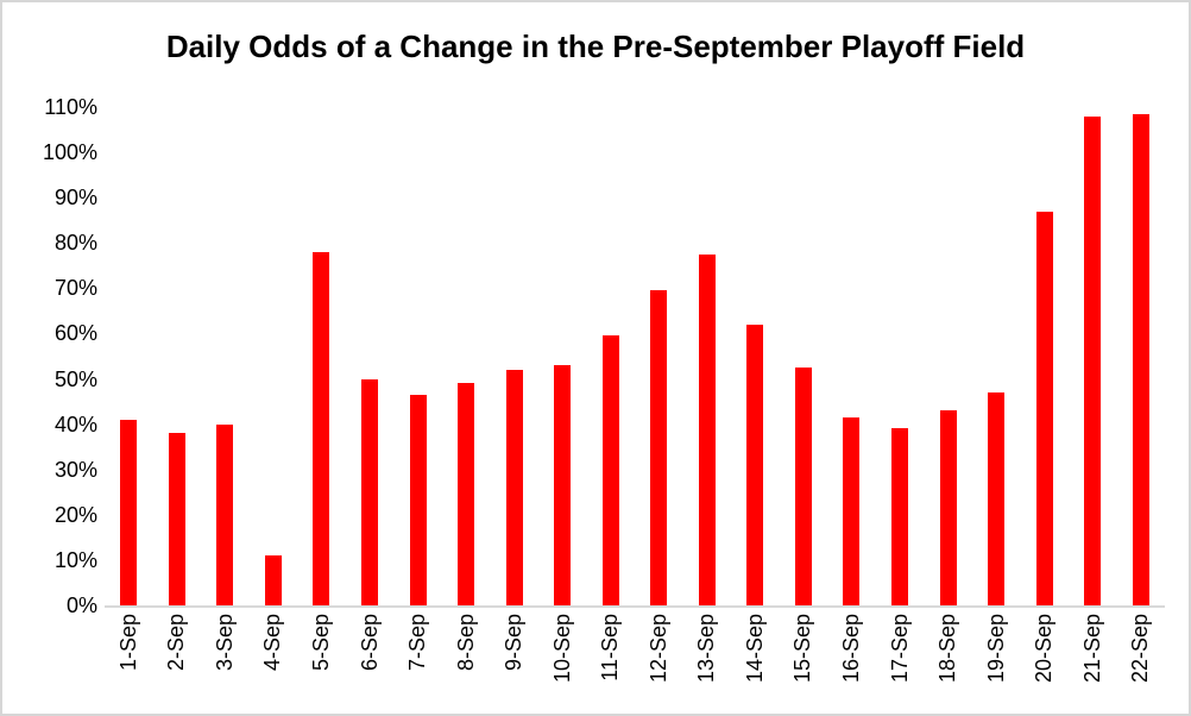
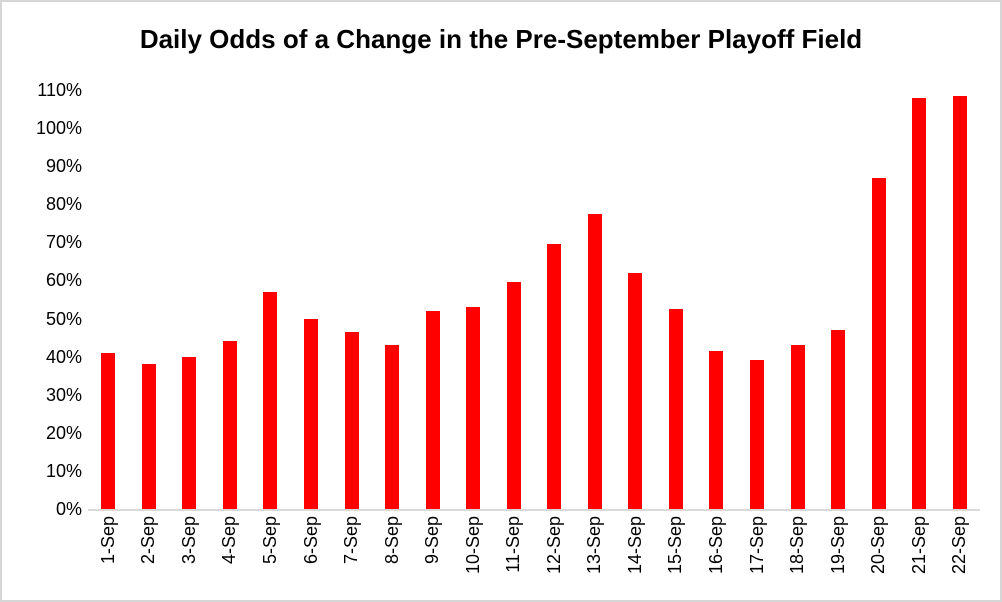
4-Sep: 11% -> 44%
5-Sep: 78% -> 57%
8-Sep: 49% -> 43%
